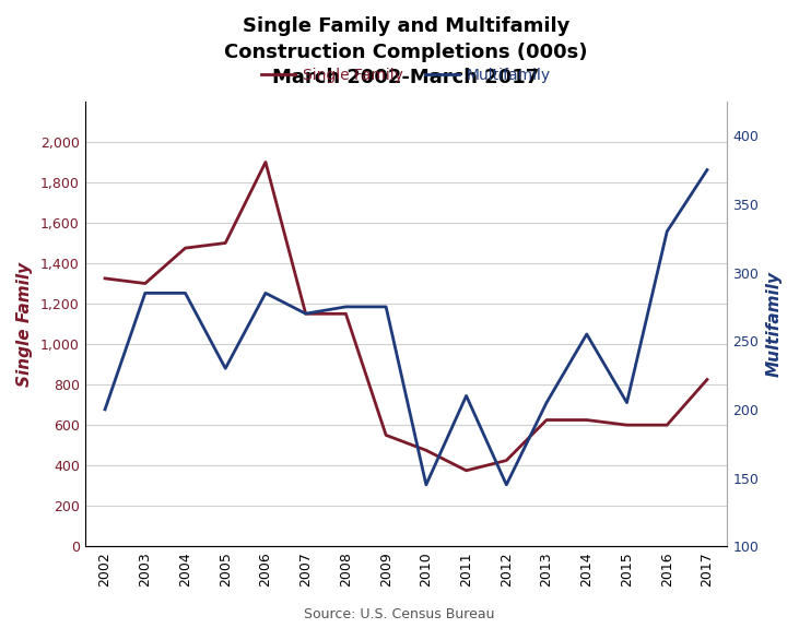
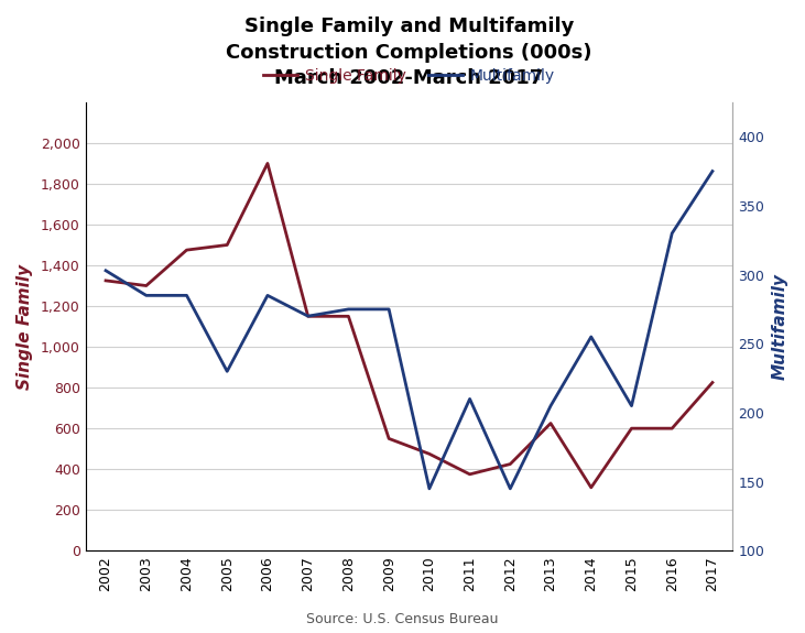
Multifamily/2002: 200 -> 303
Single Family/2014: 620 -> 310
